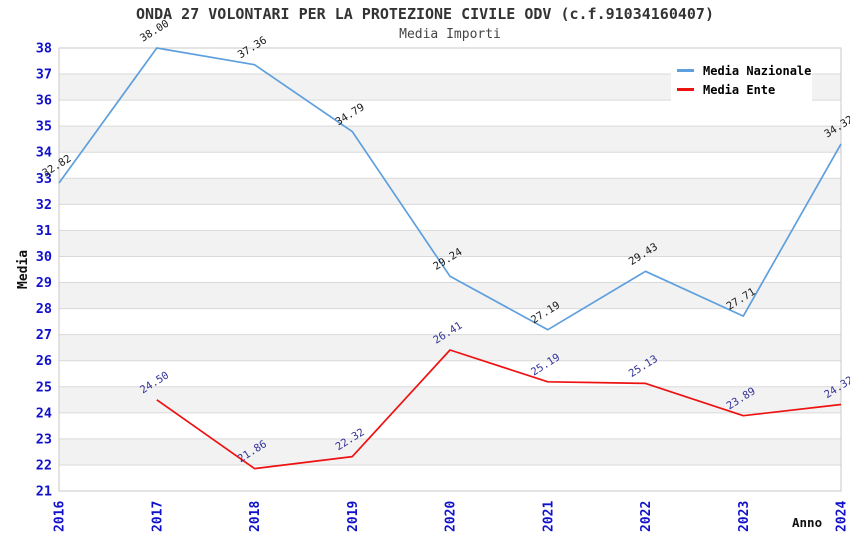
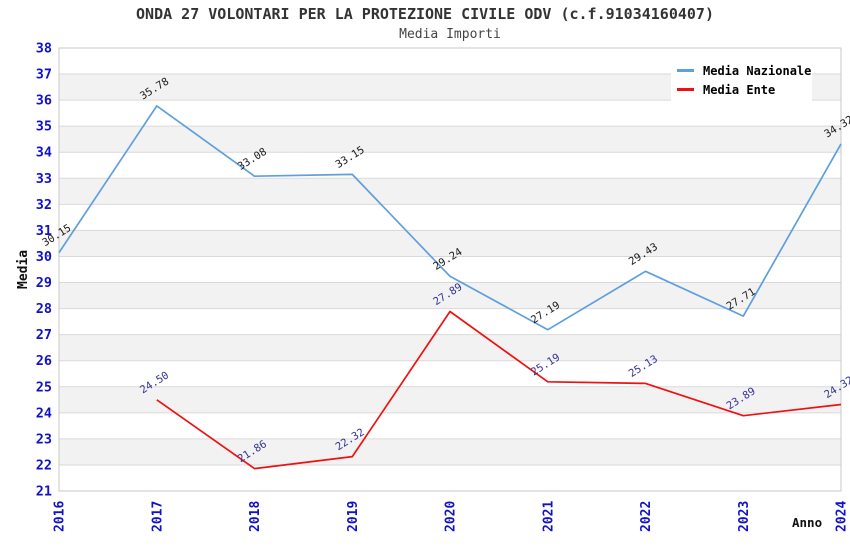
Media Nazionale/2016: 32.82 -> 30.15
Media Nazionale/2017: 38.00 -> 35.78
Media Nazionale/2018: 37.36 -> 33.08
Media Nazionale/2019: 34.79 -> 33.15
Media Ente/2020: 26.41 -> 27.89
